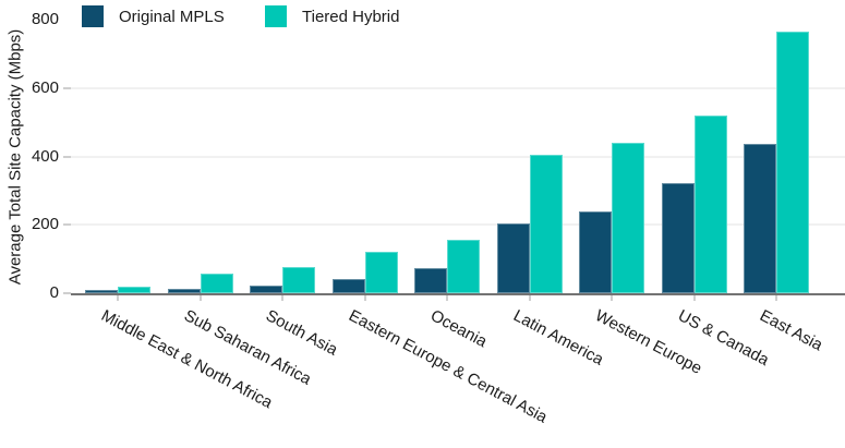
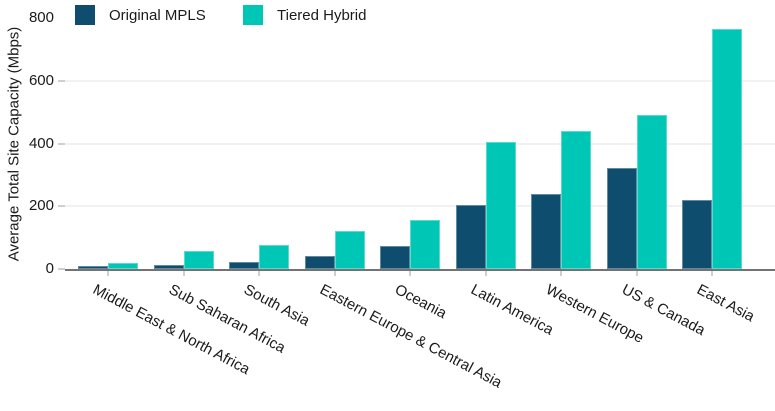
Tiered Hybrid/US & Canada: 520 -> 490
Original MPLS/East Asia: 440 -> 220
